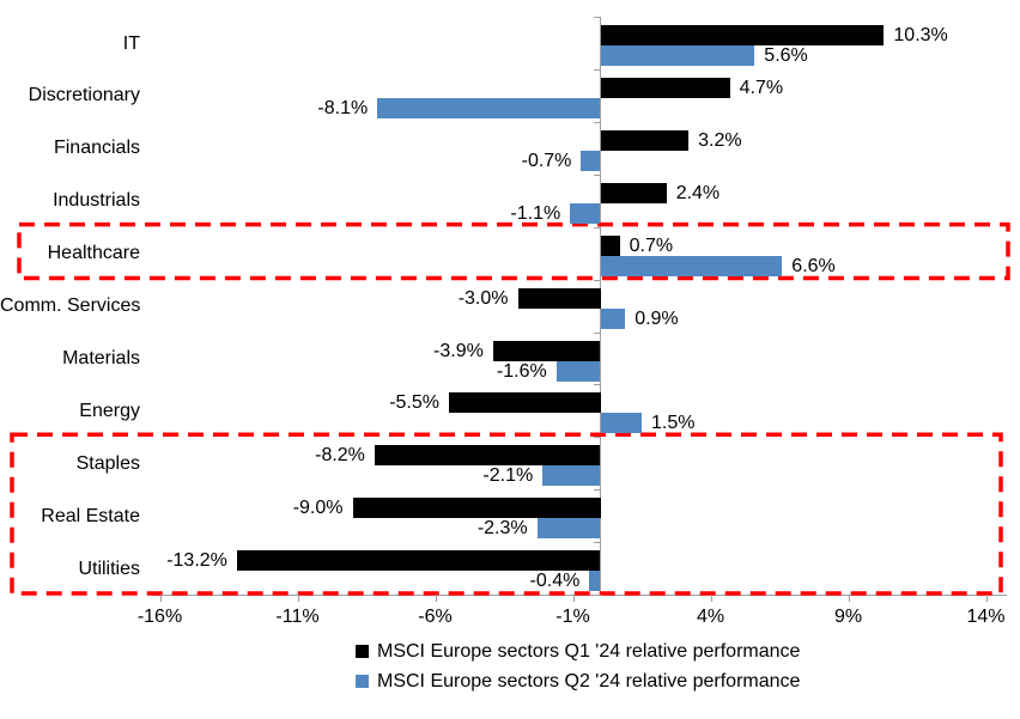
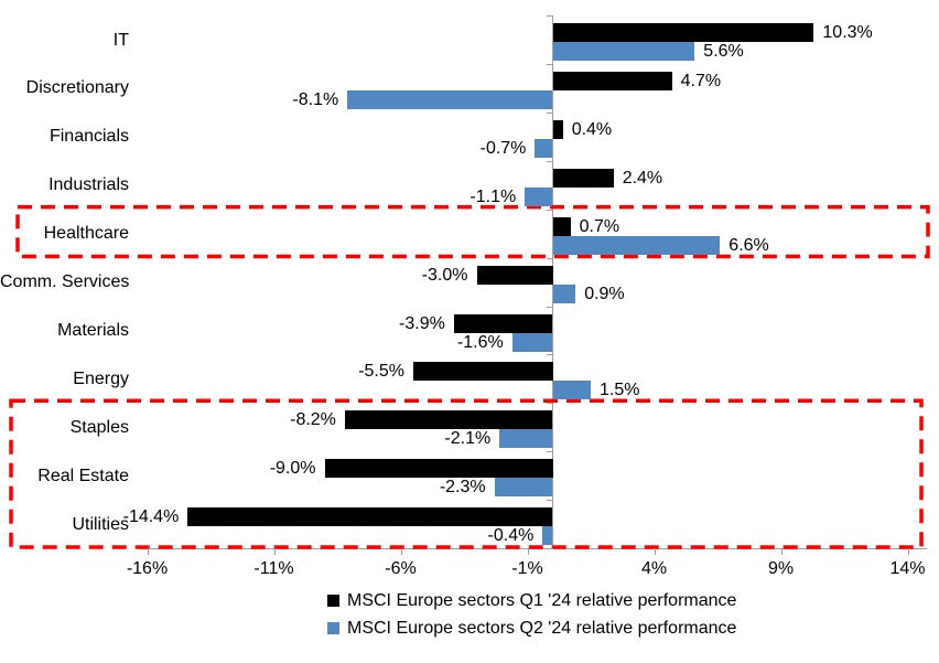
MSCI Europe sectors Q1 '24 relative performance/Financials: 3.2% -> 0.4%
MSCI Europe sectors Q1 '24 relative performance/Utilities: -13.2% -> -14.4%
